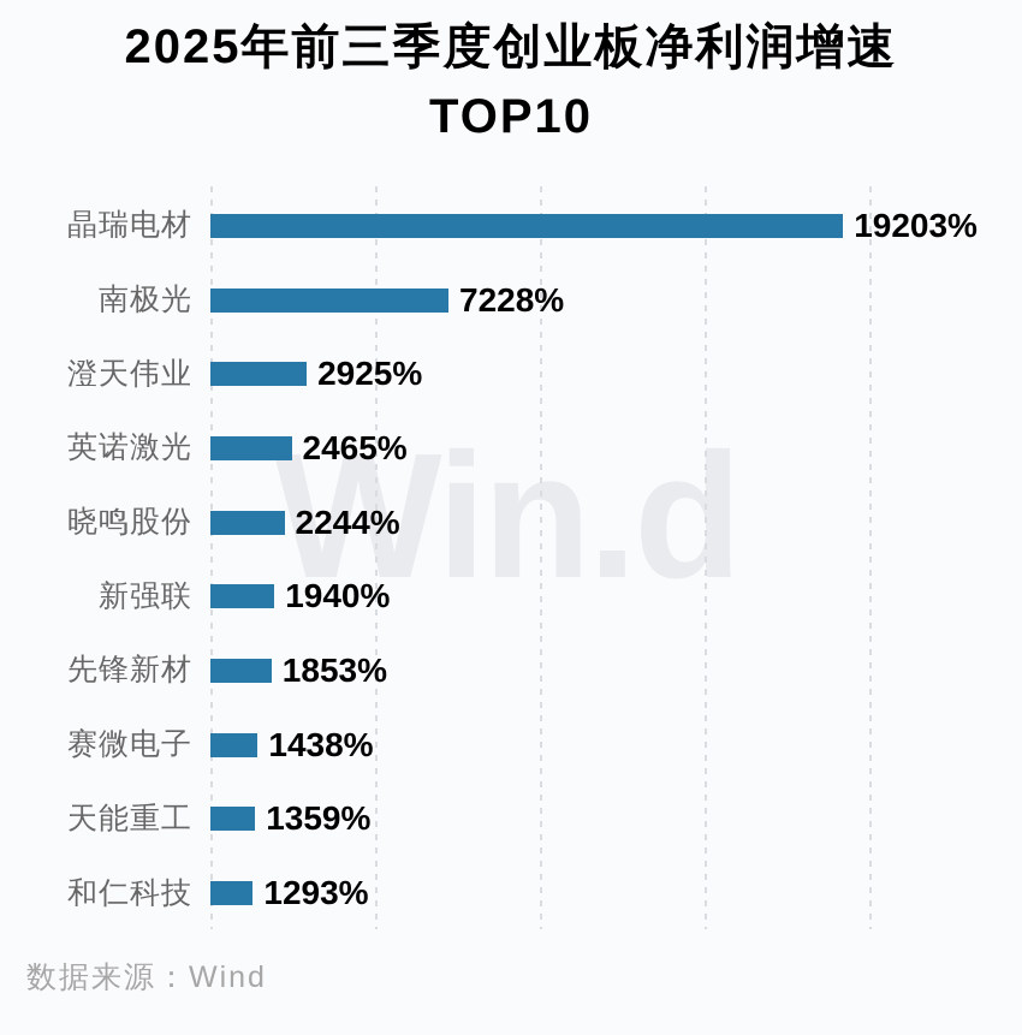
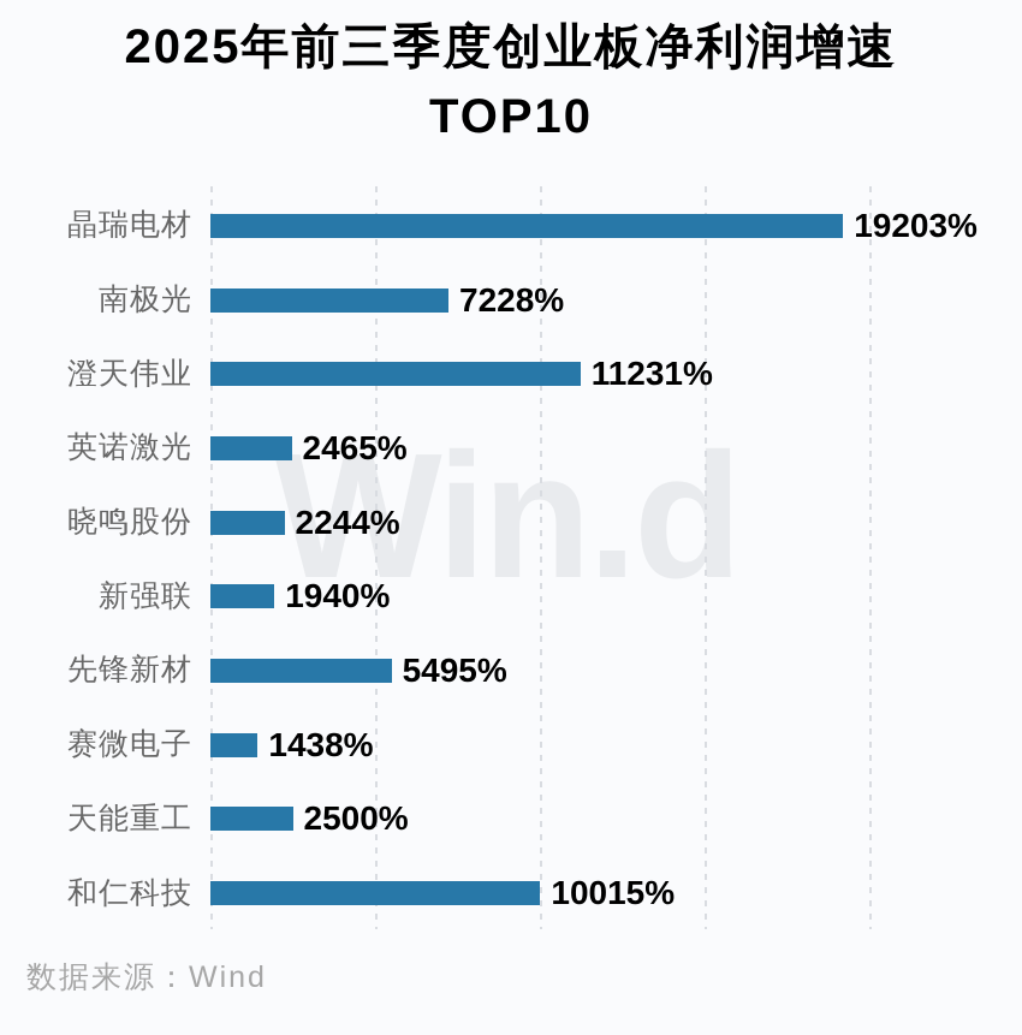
澄天伟业: 2925% -> 11231%
先锋新材: 1853% -> 5495%
天能重工: 1359% -> 2500%
和仁科技: 1293% -> 10015%
